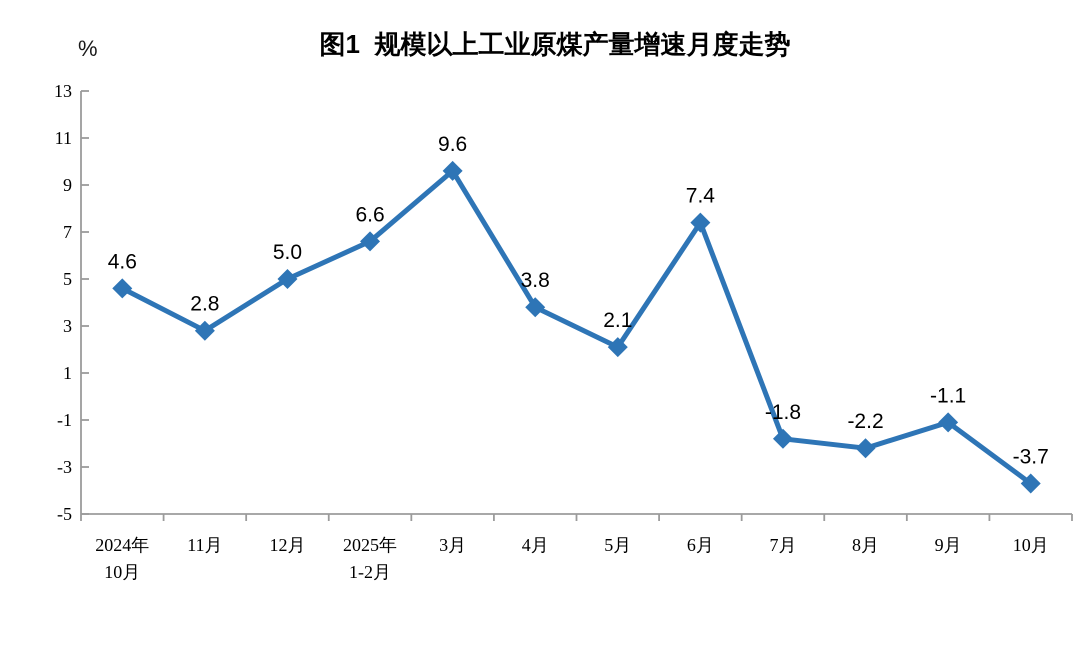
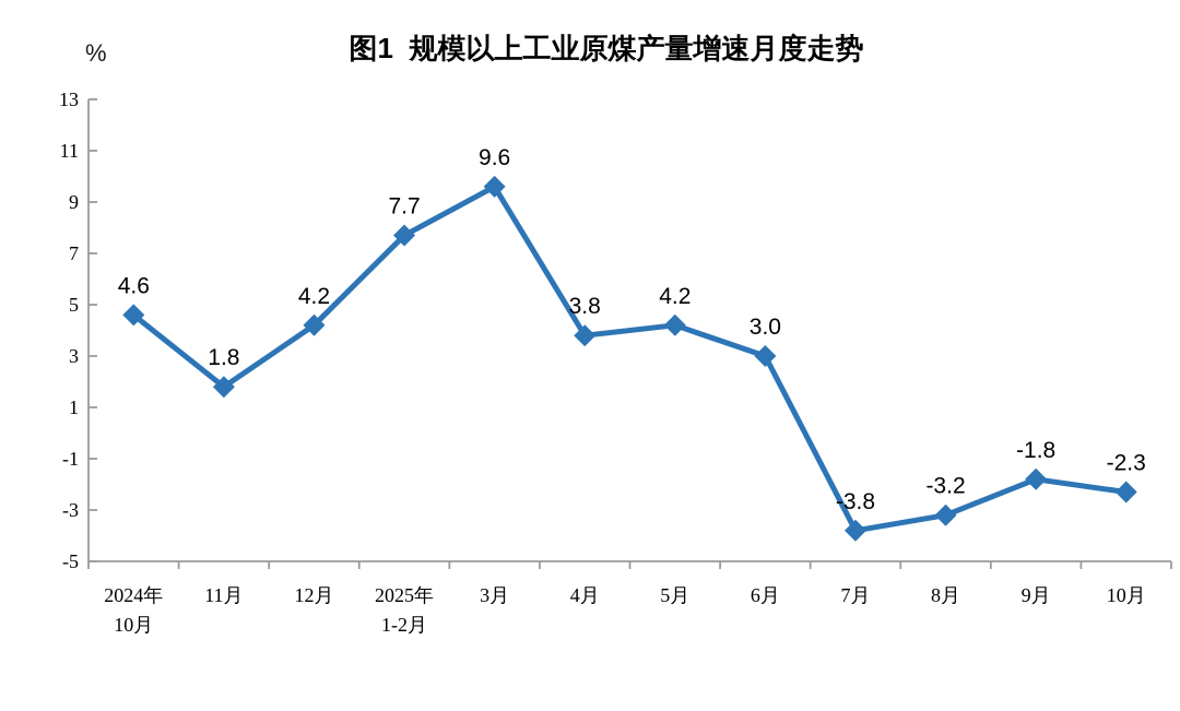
11月: 2.8 -> 1.8
12月: 5.0 -> 4.2
2025年 1-2月: 6.6 -> 7.7
5月: 2.1 -> 4.2
6月: 7.4 -> 3.0
7月: -1.8 -> -3.8
8月: -2.2 -> -3.2
9月: -1.1 -> -1.8
10月: -3.7 -> -2.3
